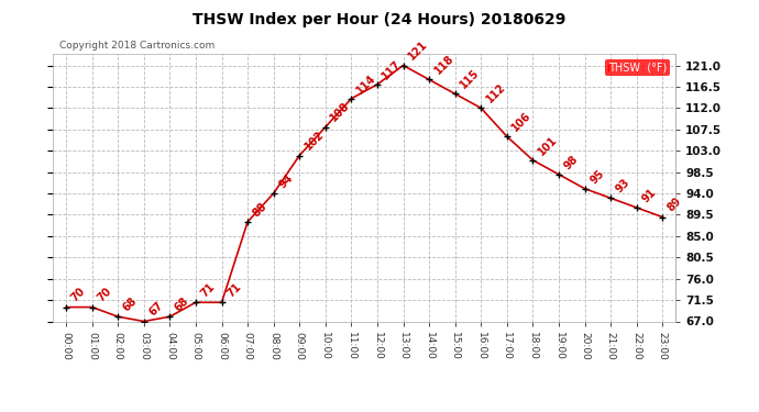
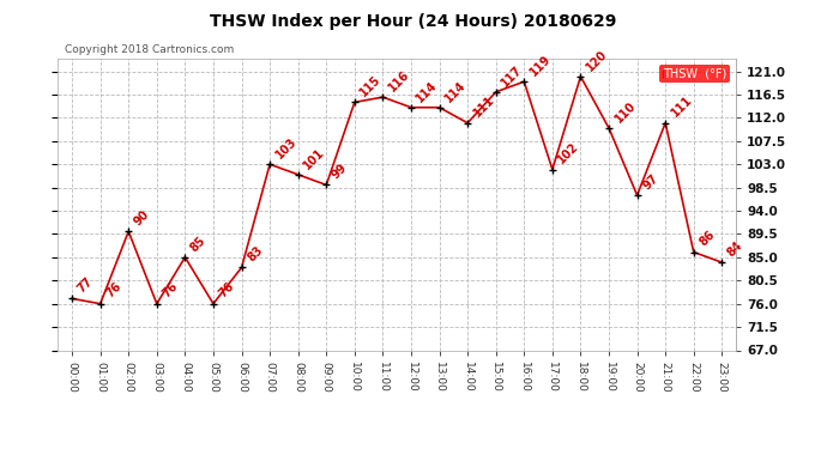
00:00: 70 -> 77
01:00: 70 -> 76
02:00: 68 -> 90
03:00: 67 -> 76
04:00: 68 -> 85
05:00: 71 -> 76
06:00: 71 -> 83
07:00: 88 -> 103
08:00: 94 -> 101
09:00: 102 -> 99
10:00: 108 -> 115
11:00: 114 -> 116
12:00: 117 -> 114
13:00: 121 -> 114
14:00: 118 -> 111
15:00: 115 -> 117
16:00: 112 -> 119
17:00: 106 -> 102
18:00: 101 -> 120
19:00: 98 -> 110
20:00: 95 -> 97
21:00: 93 -> 111
22:00: 91 -> 86
23:00: 89 -> 84
